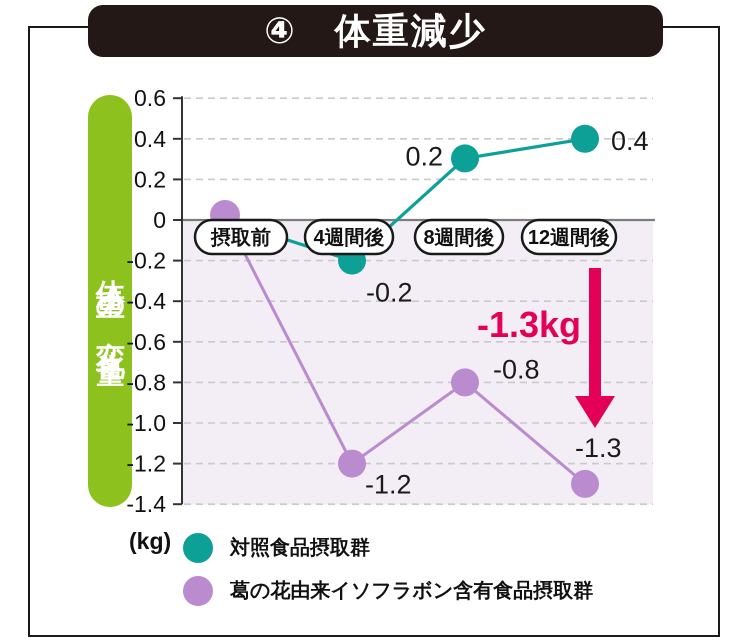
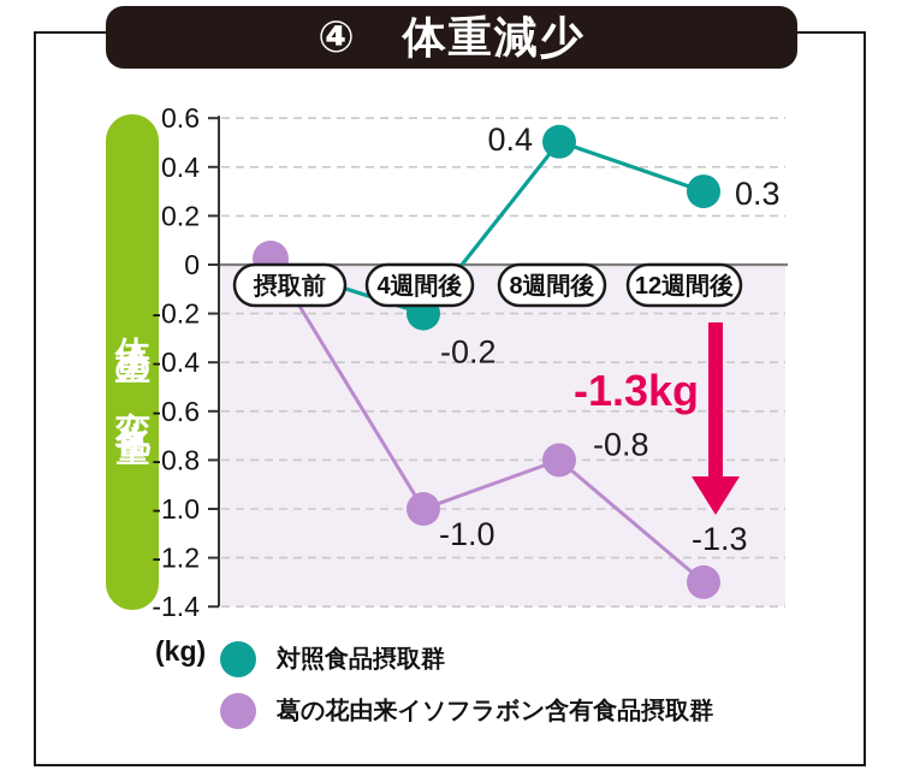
葛の花由来イソフラボン含有食品摂取群/4週間後: -1.2 -> -1.0
対照食品摂取群/8週間後: 0.2 -> 0.4
対照食品摂取群/12週間後: 0.4 -> 0.3
